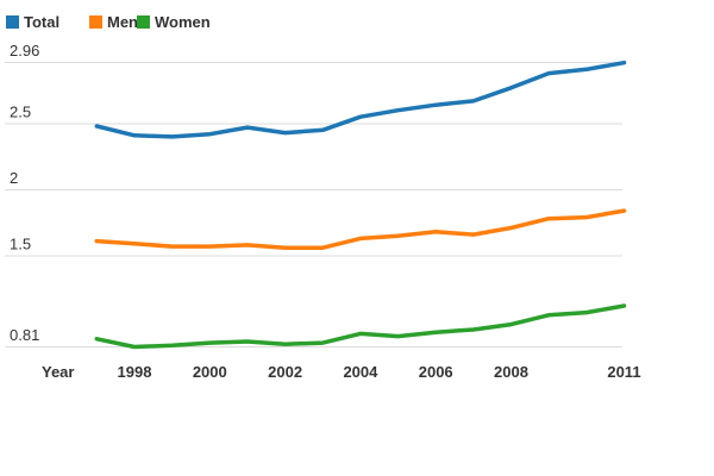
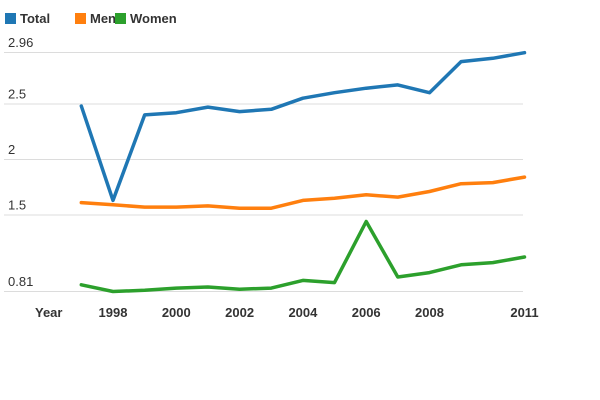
Total/1998: 2.41 -> 1.63
Women/2006: 0.92 -> 1.44
Total/2008: 2.77 -> 2.60
